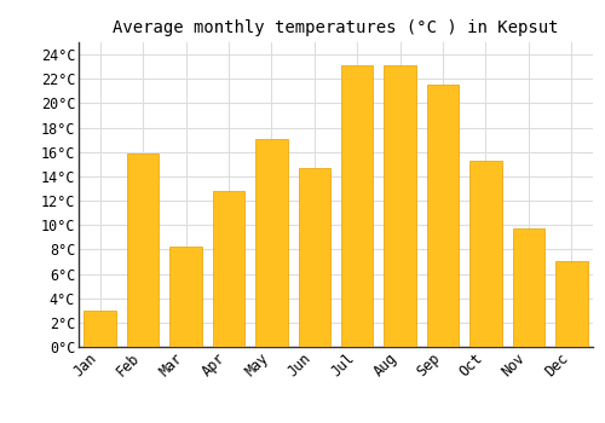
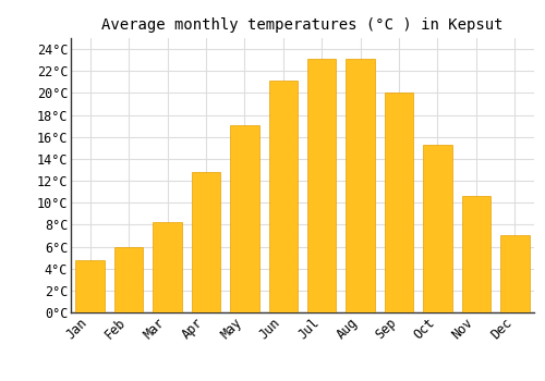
Jan: 3.0°C -> 4.8°C
Feb: 15.9°C -> 6.0°C
Jun: 14.7°C -> 21.1°C
Sep: 21.5°C -> 20.0°C
Nov: 9.7°C -> 10.6°C
